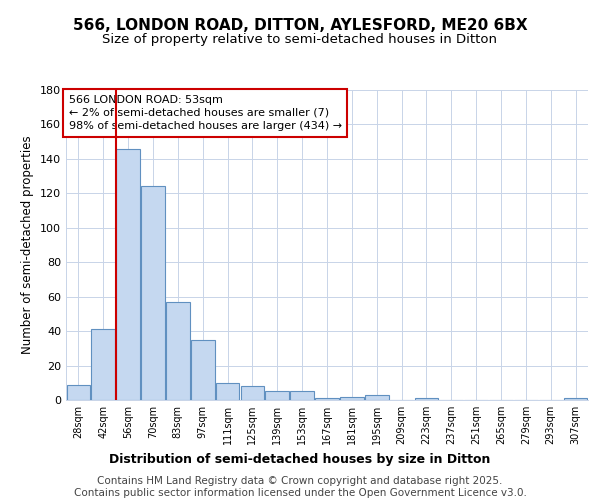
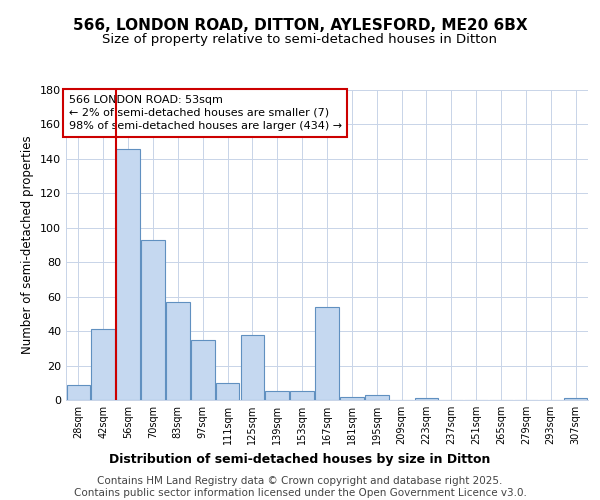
70sqm: 124 -> 93
125sqm: 8 -> 38
167sqm: 1 -> 54
